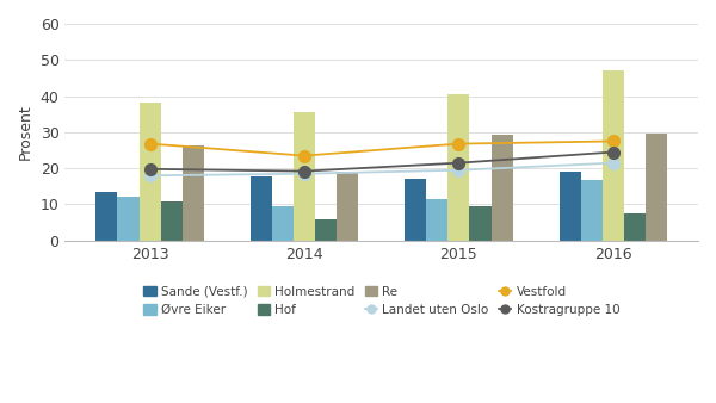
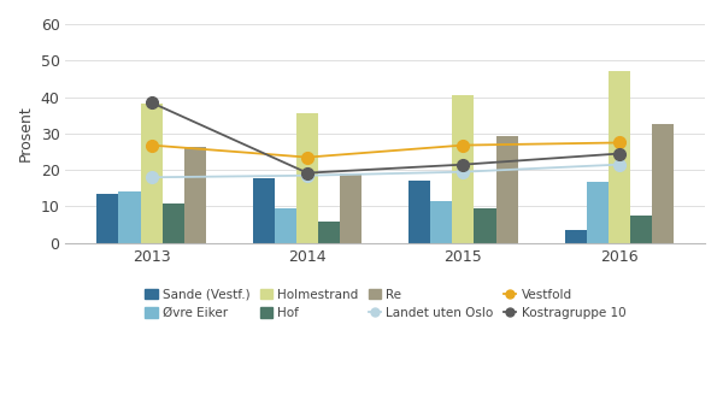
Øvre Eiker/2013: 12.0 -> 14.0
Kostragruppe 10/2013: 19.8 -> 38.5
Sande (Vestf.)/2016: 19.0 -> 3.5
Re/2016: 29.8 -> 32.5
